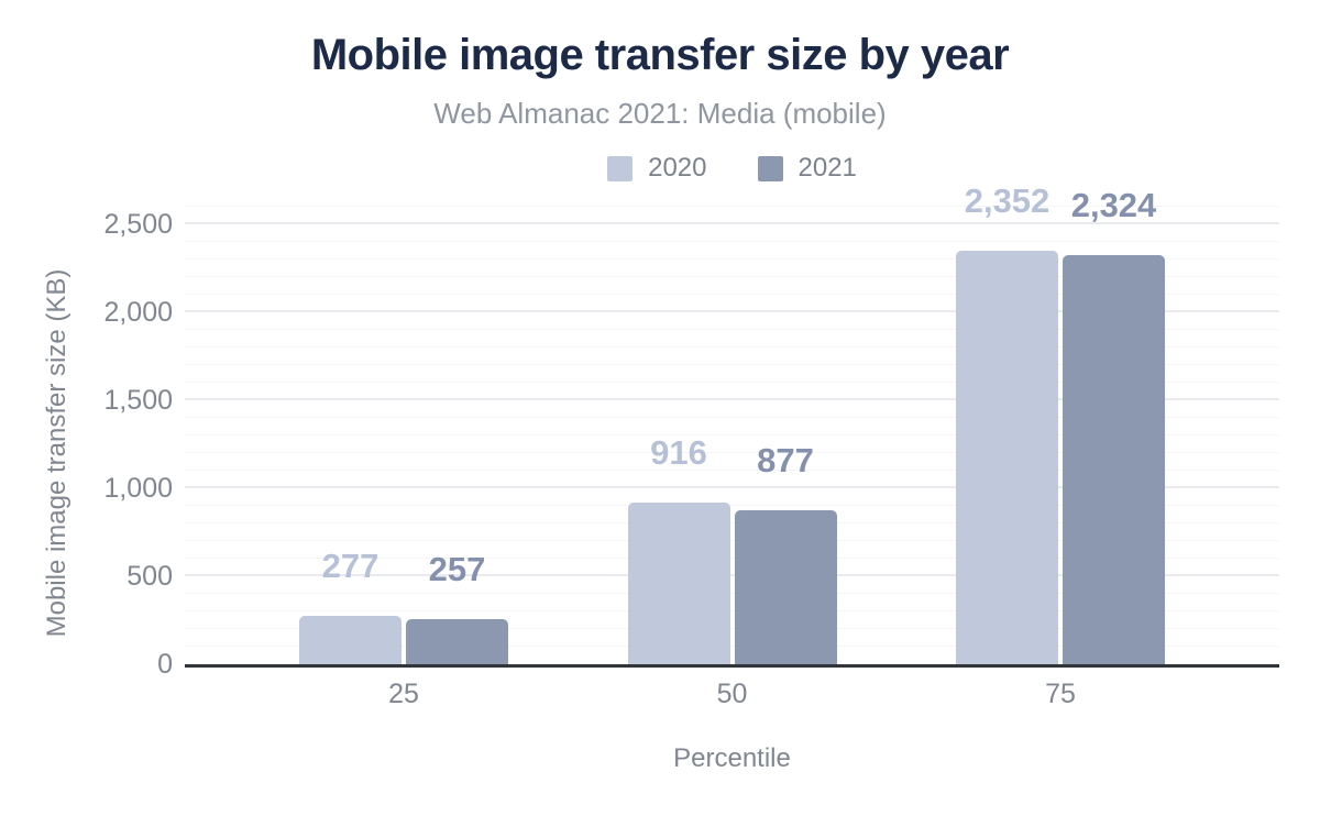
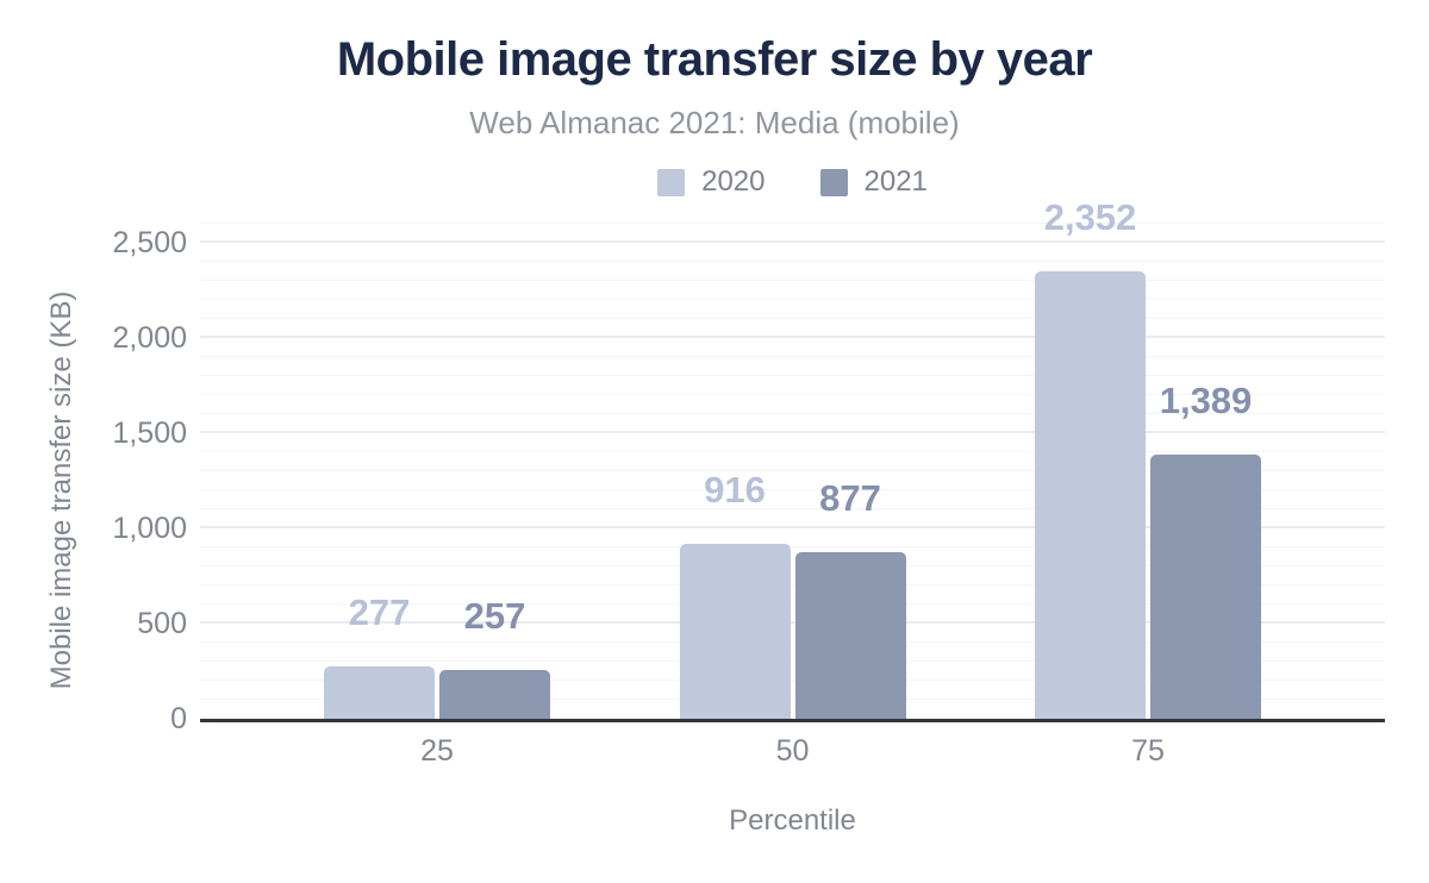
2021/75: 2,324 -> 1,389
